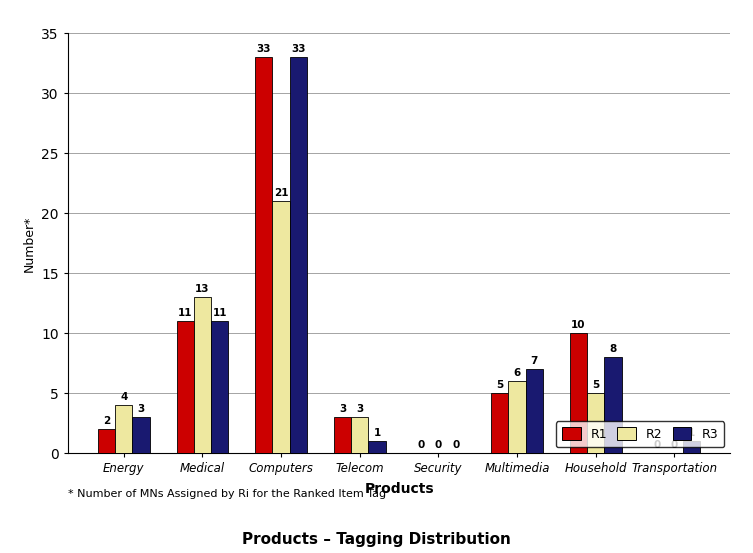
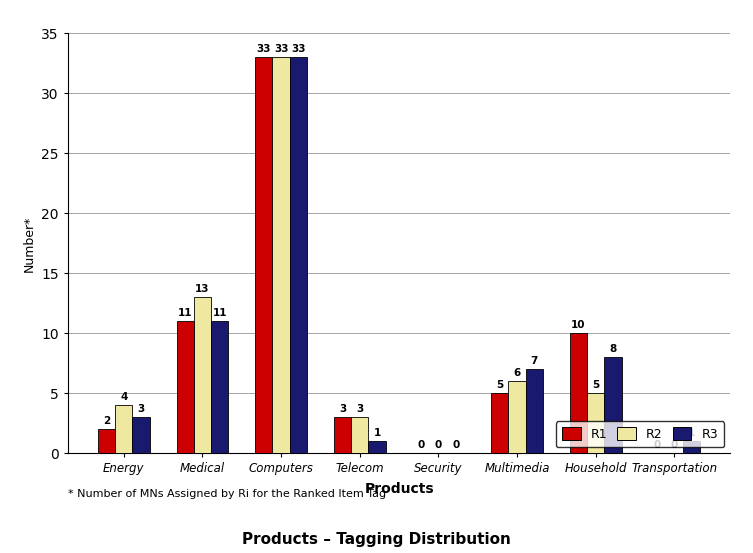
R2/Computers: 21 -> 33
